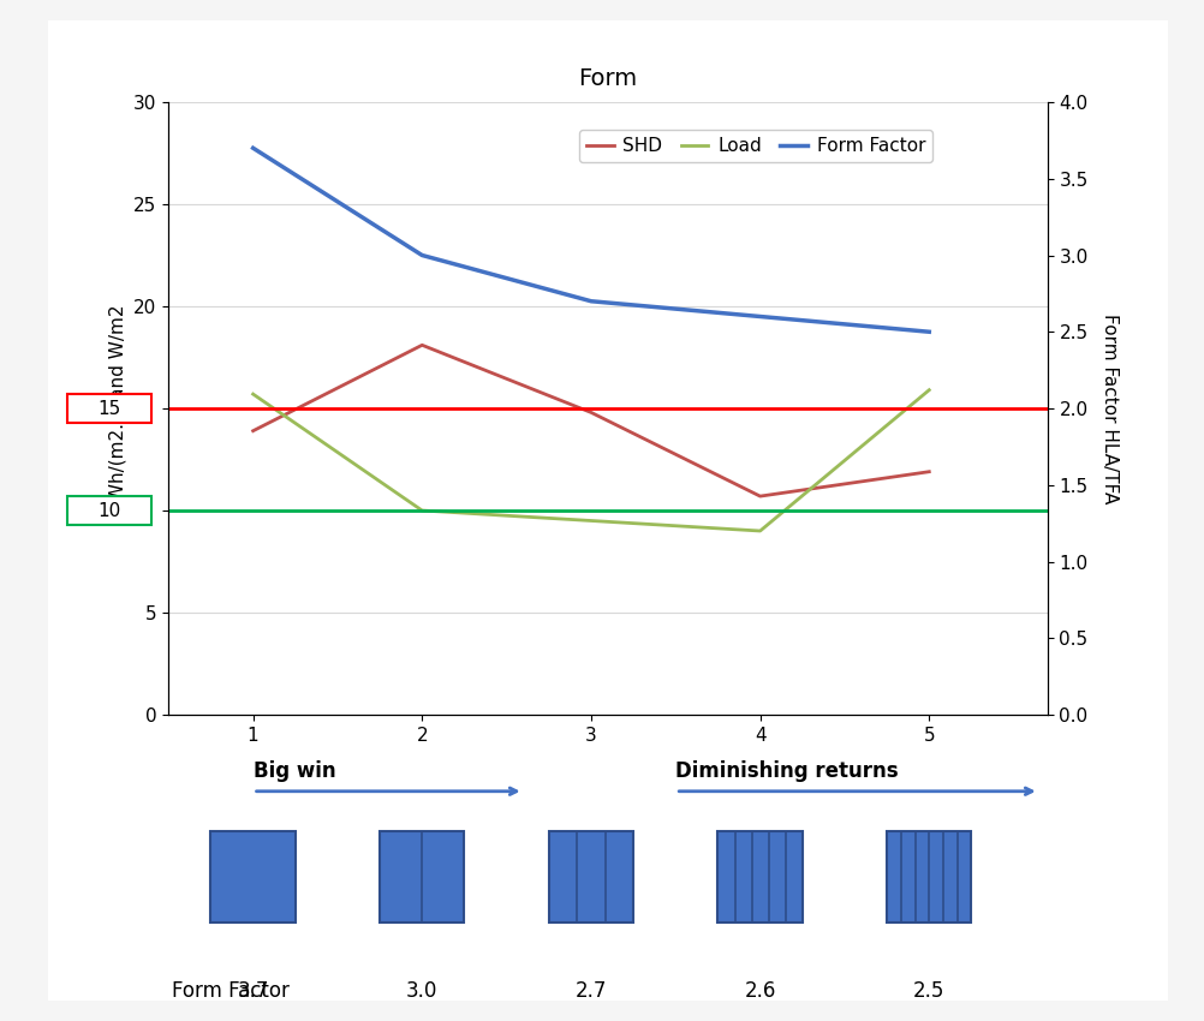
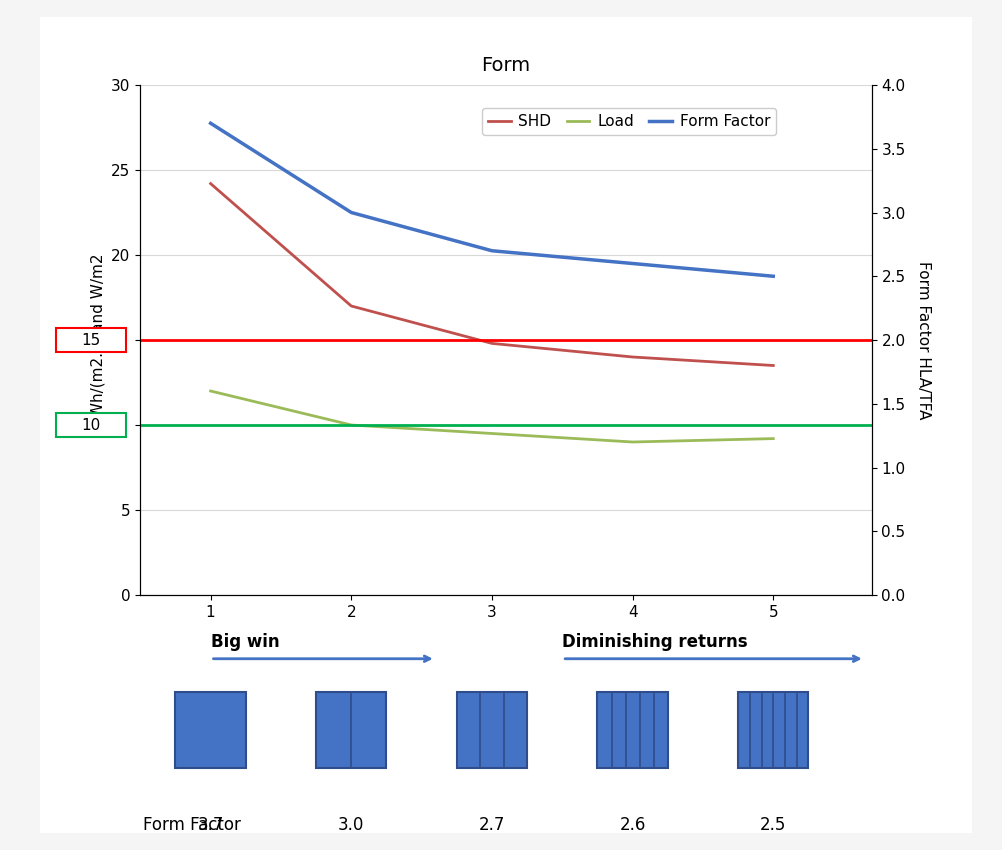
SHD/1: 13.9 -> 24.2
Load/1: 15.7 -> 12.0
SHD/2: 18.1 -> 17.0
SHD/4: 10.7 -> 14.0
SHD/5: 11.9 -> 13.5
Load/5: 15.9 -> 9.2
